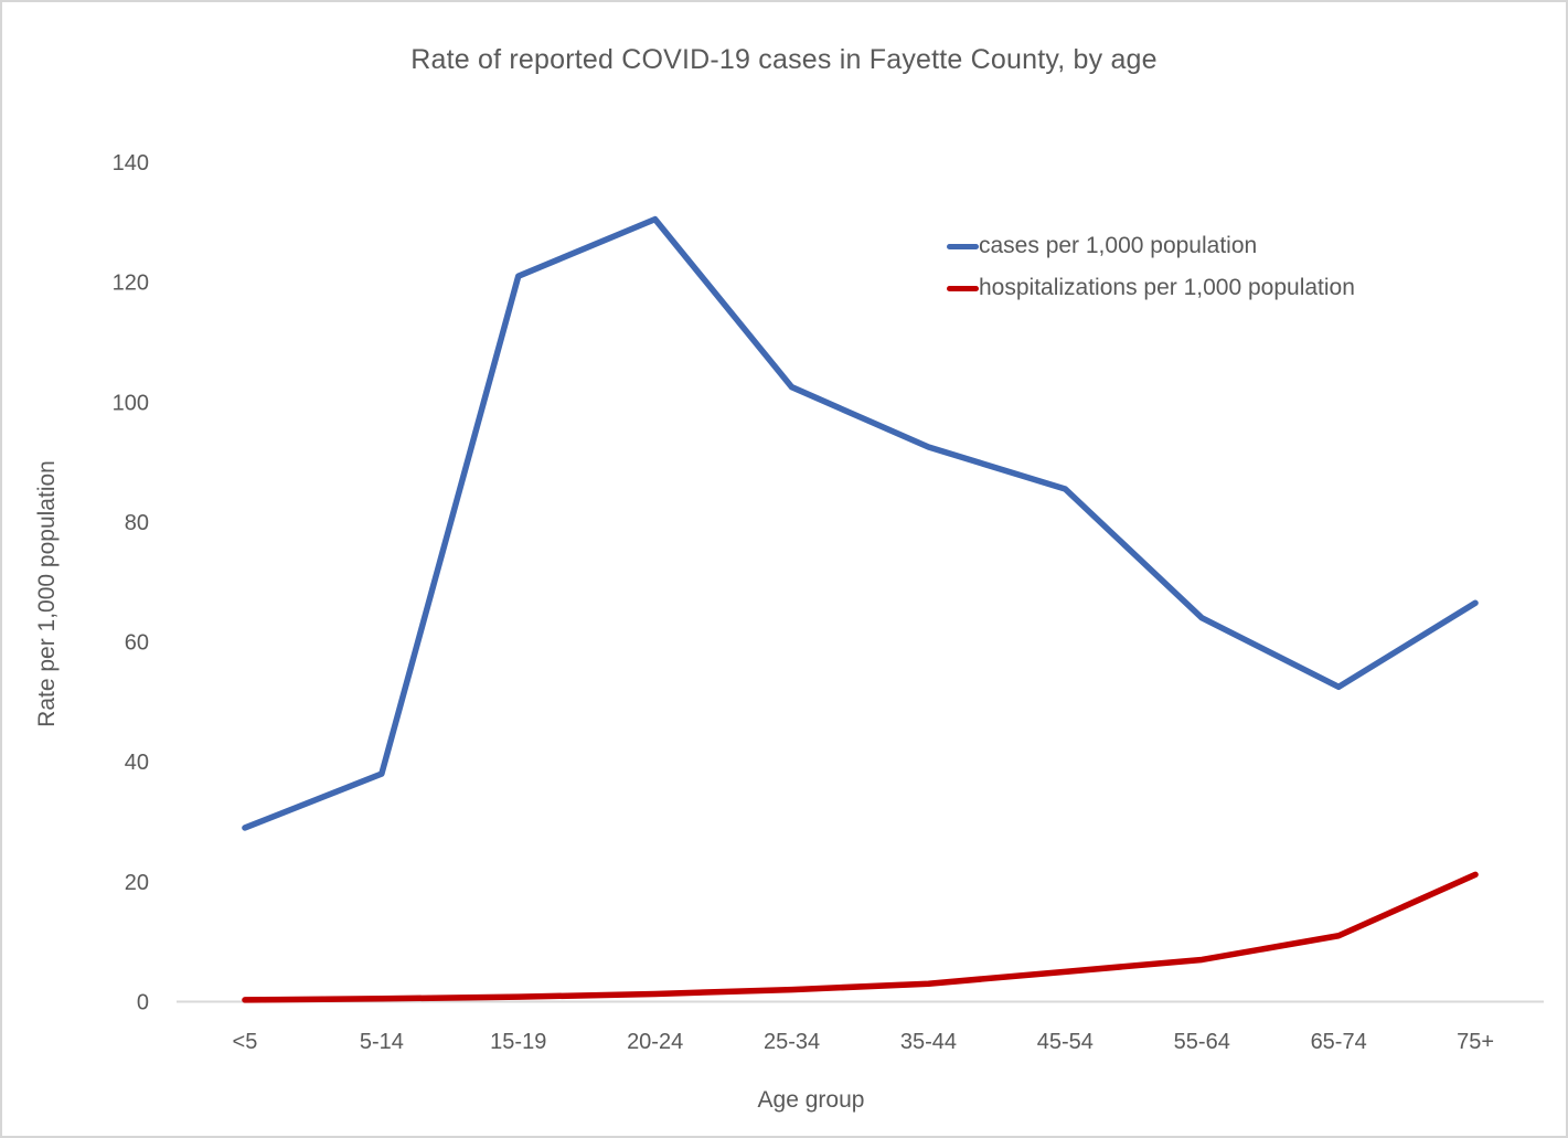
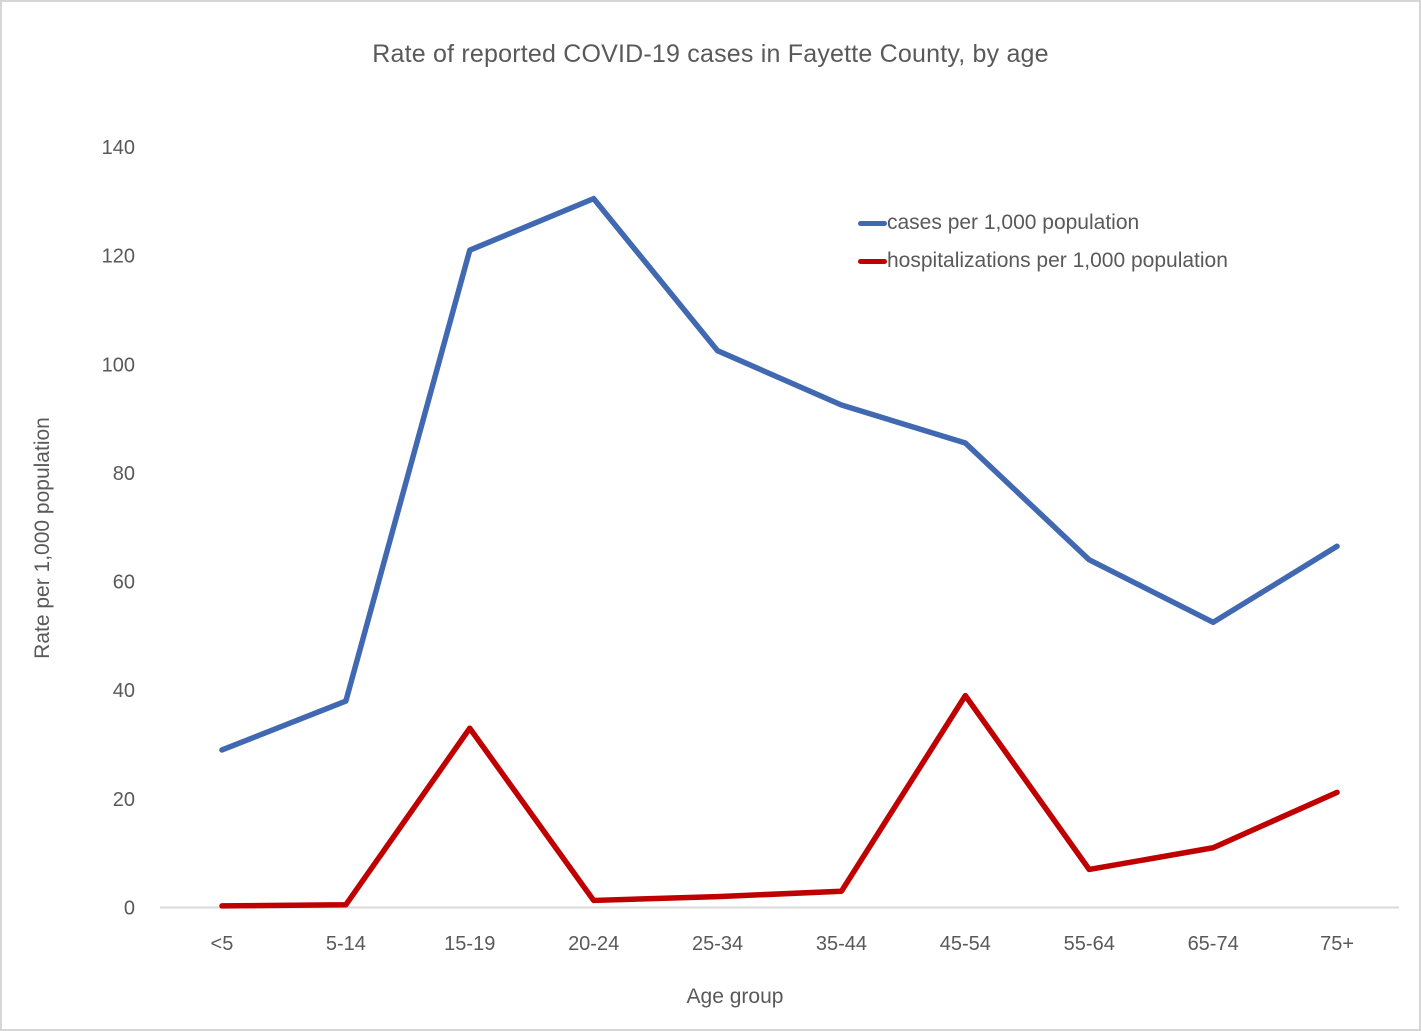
hospitalizations per 1,000 population/15-19: 1 -> 33
hospitalizations per 1,000 population/45-54: 5 -> 39
